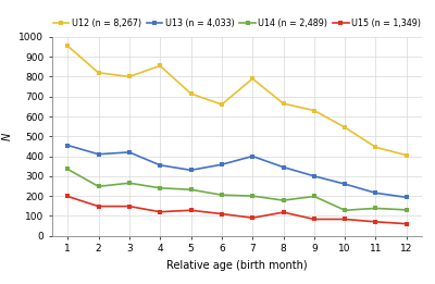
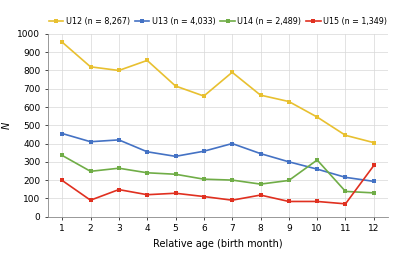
U15 (n = 1,349)/2: 150 -> 90
U14 (n = 2,489)/10: 130 -> 310
U15 (n = 1,349)/12: 60 -> 280
